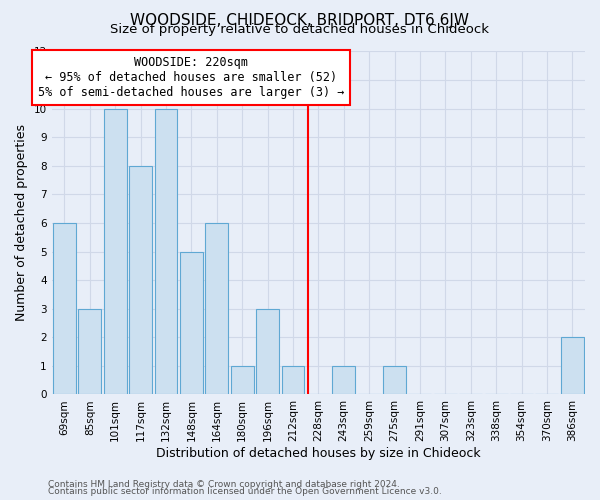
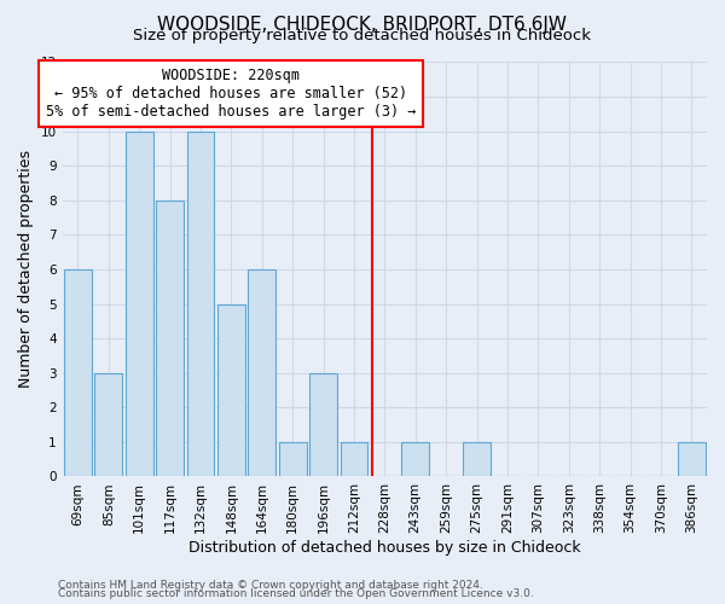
386sqm: 2 -> 1
